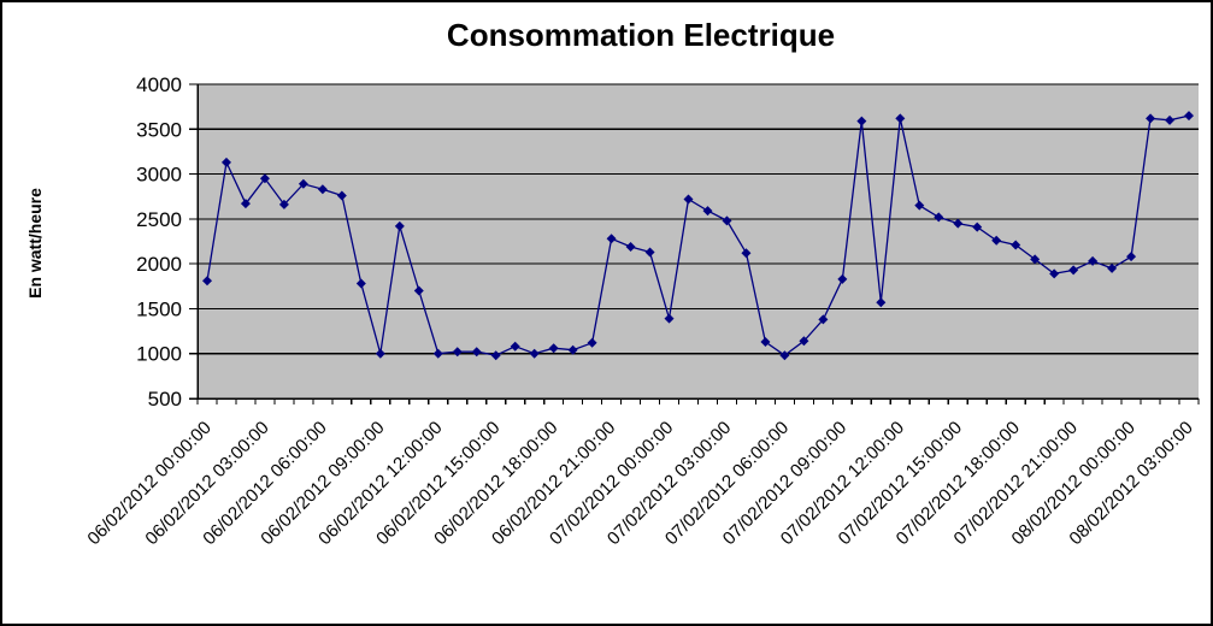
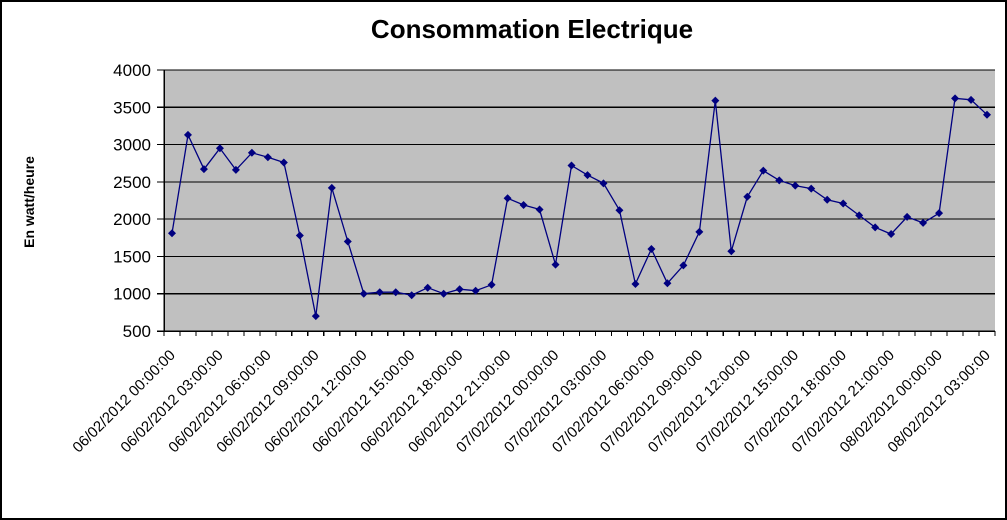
06/02/2012 09:00:00: 1000 -> 700
07/02/2012 06:00:00: 1000 -> 1600
07/02/2012 12:00:00: 3600 -> 2300
07/02/2012 21:00:00: 1900 -> 1800
08/02/2012 03:00:00: 3600 -> 3400
